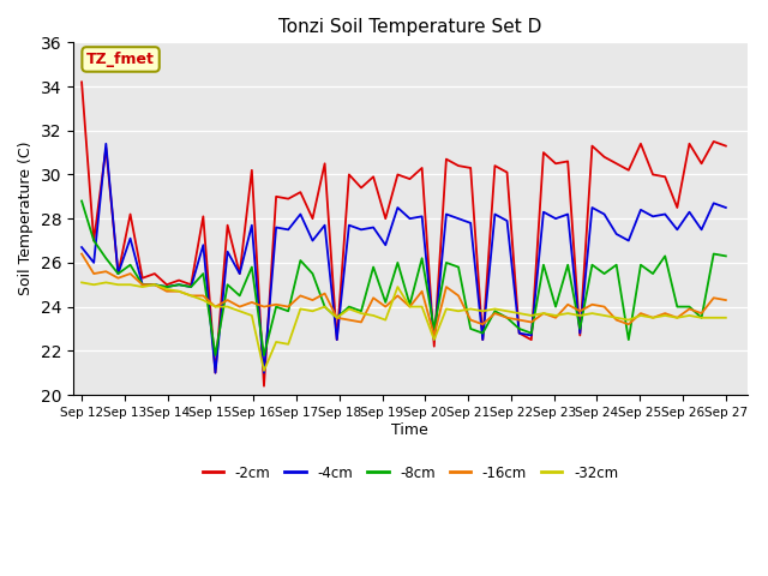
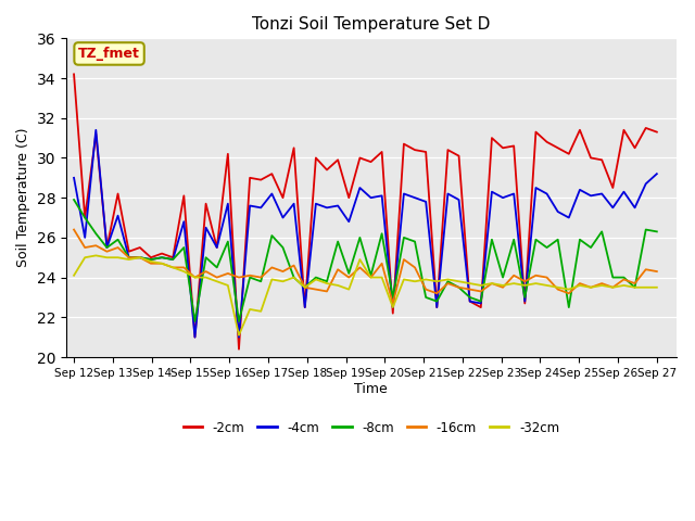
-4cm/Sep 12: 26.7 -> 29.0
-8cm/Sep 12: 28.8 -> 27.9
-32cm/Sep 12: 25.1 -> 24.1
-4cm/Sep 27: 28.5 -> 29.2
